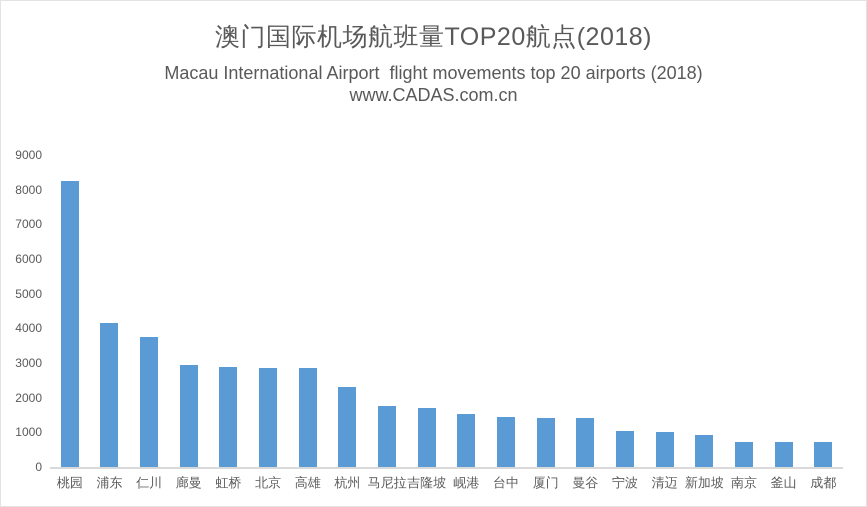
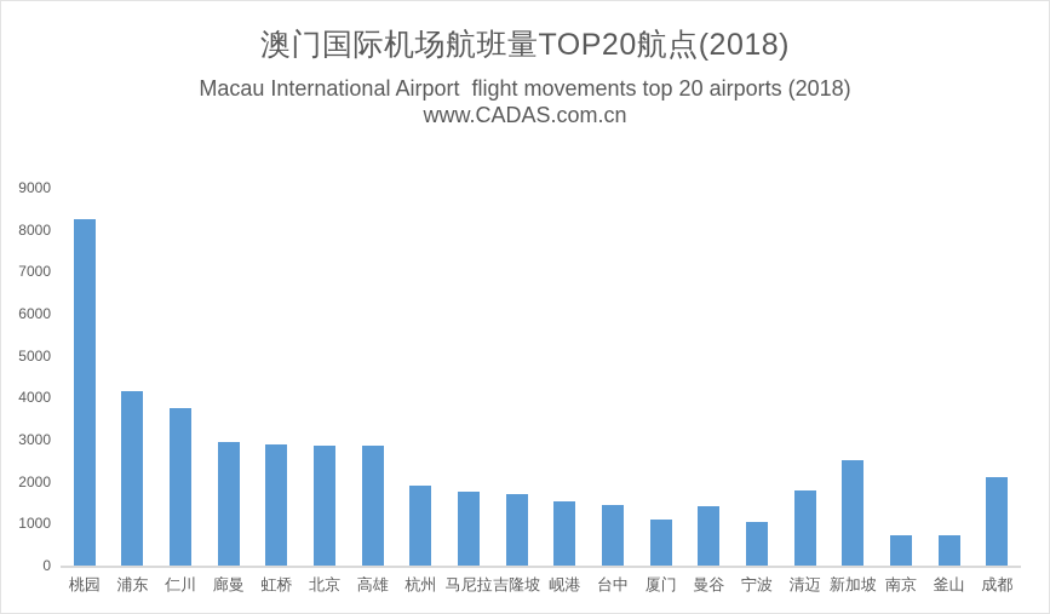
杭州: 2300 -> 1900
厦门: 1400 -> 1100
清迈: 1000 -> 1800
新加坡: 900 -> 2500
成都: 700 -> 2100
